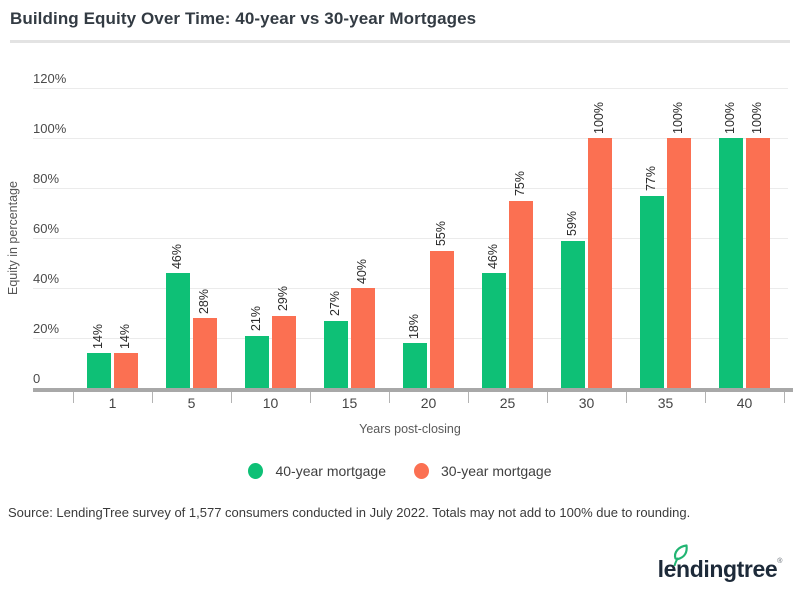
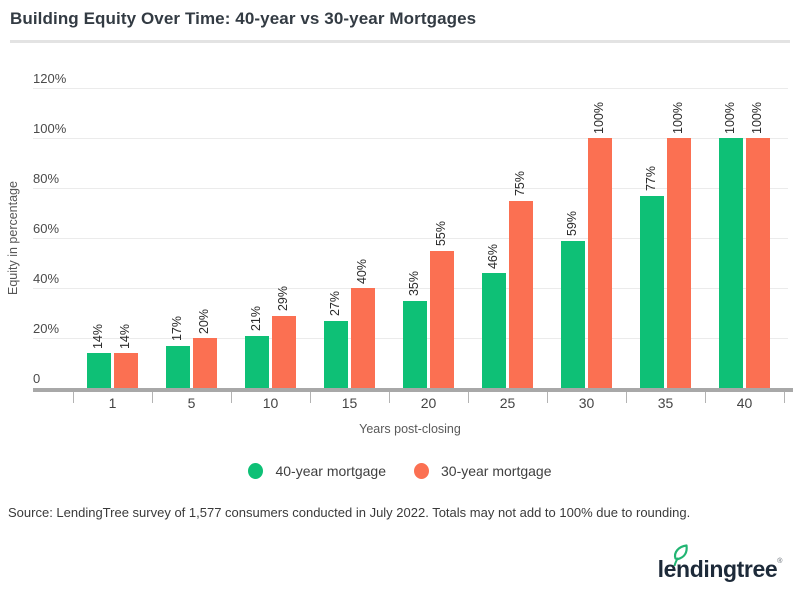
40-year mortgage/5: 46% -> 17%
30-year mortgage/5: 28% -> 20%
40-year mortgage/20: 18% -> 35%
